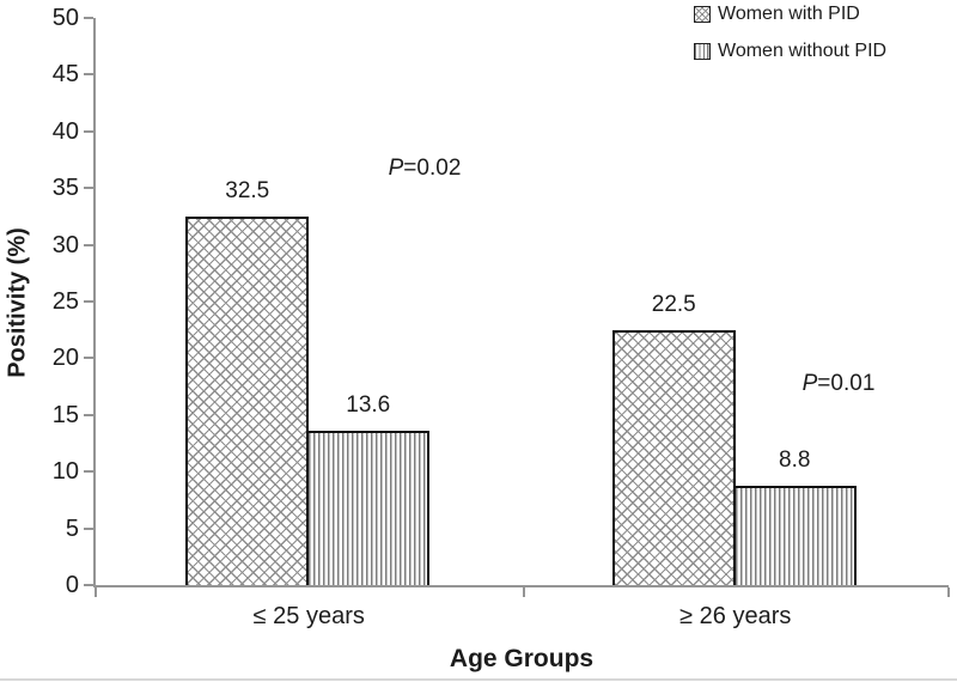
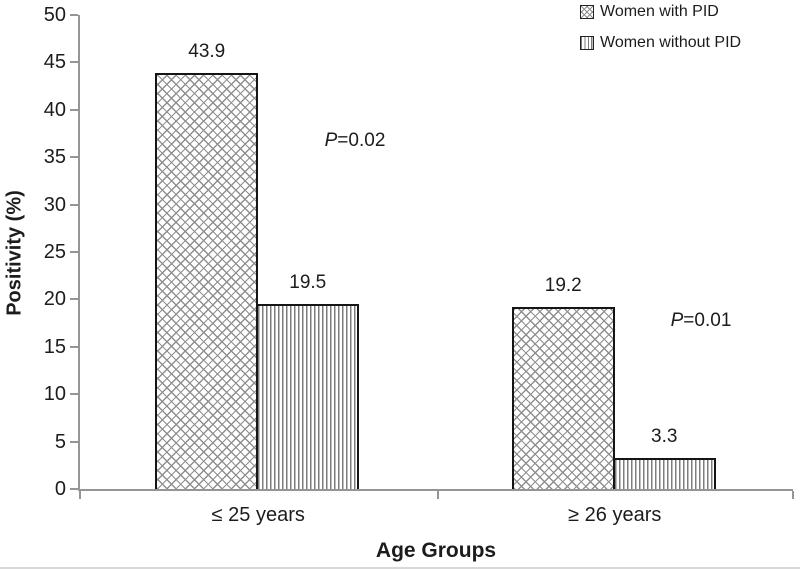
Women with PID/≤ 25 years: 32.5 -> 43.9
Women without PID/≤ 25 years: 13.6 -> 19.5
Women with PID/≥ 26 years: 22.5 -> 19.2
Women without PID/≥ 26 years: 8.8 -> 3.3
